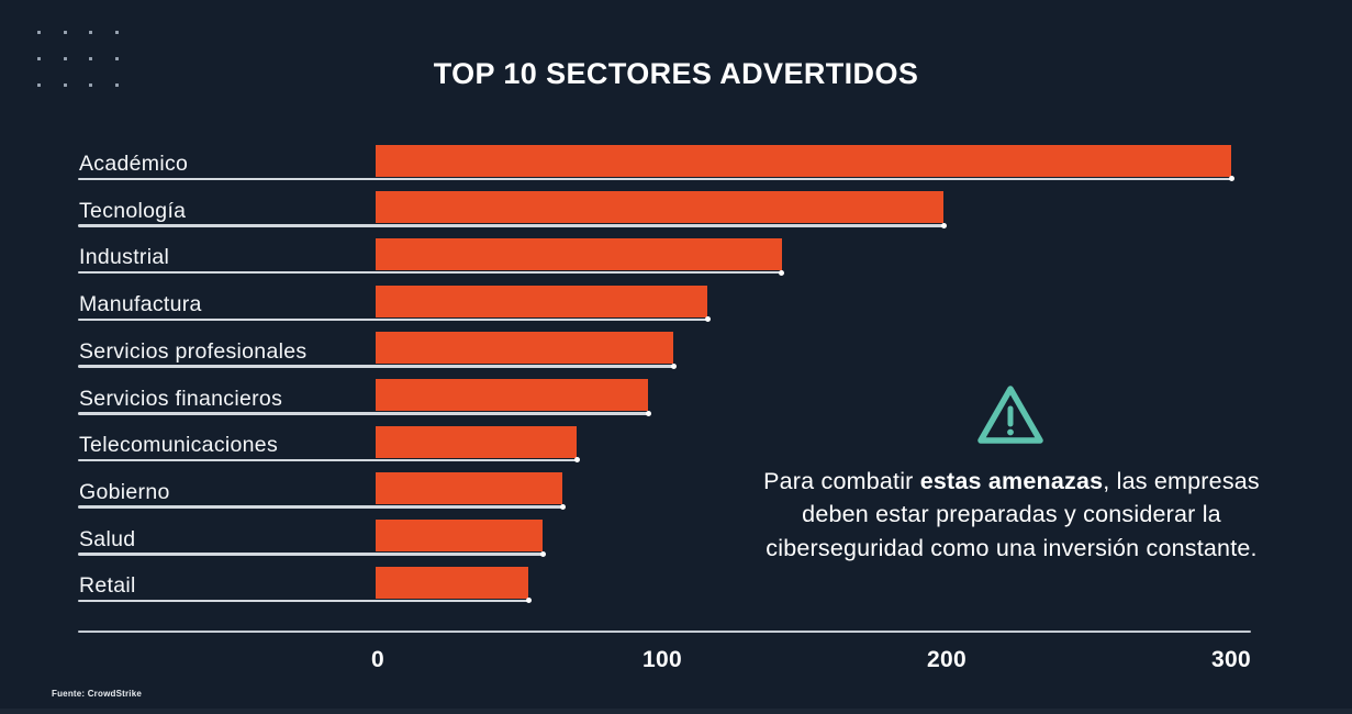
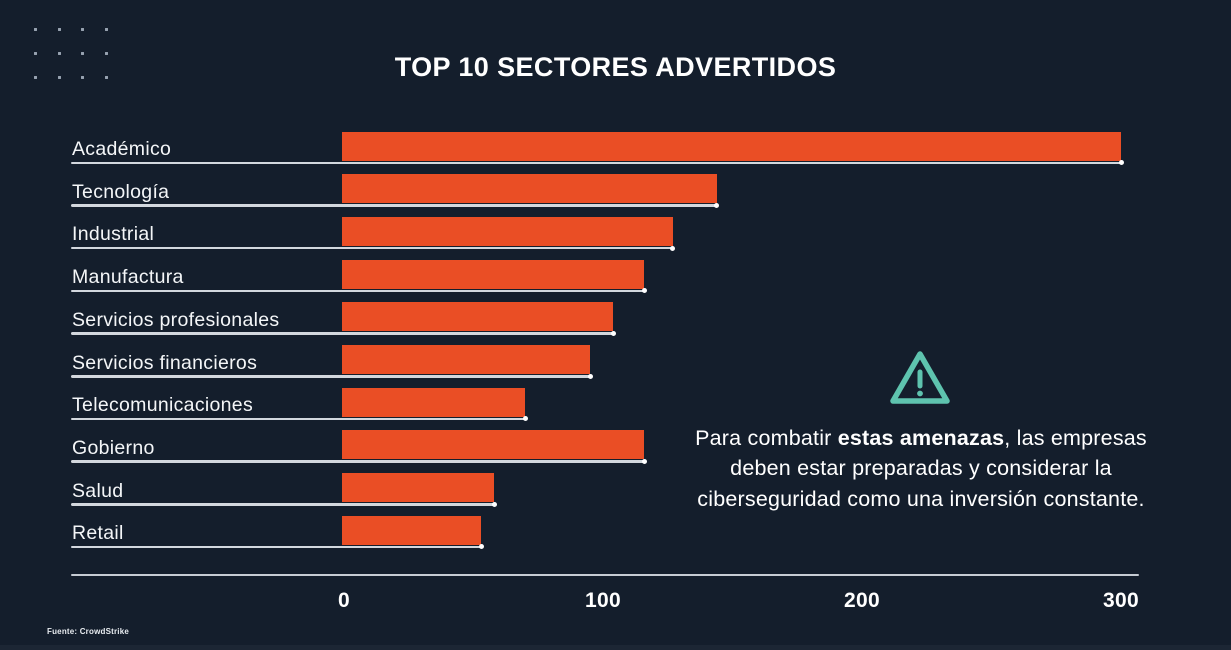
Tecnología: 199 -> 144
Industrial: 142 -> 127
Gobierno: 65 -> 116
